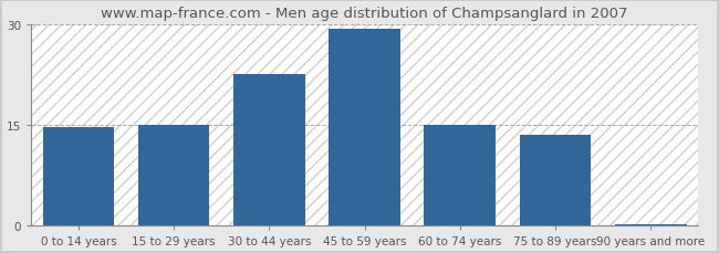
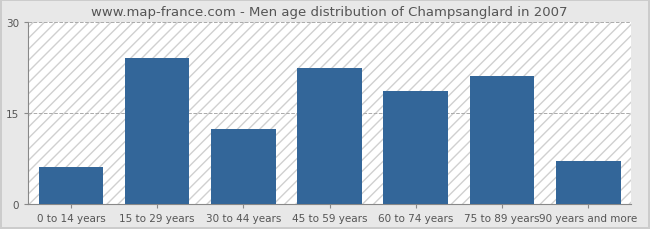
0 to 14 years: 14.7 -> 6.2
15 to 29 years: 15.0 -> 24.0
30 to 44 years: 22.5 -> 12.4
45 to 59 years: 29.3 -> 22.4
60 to 74 years: 15.0 -> 18.6
75 to 89 years: 13.5 -> 21.0
90 years and more: 0.3 -> 7.2
